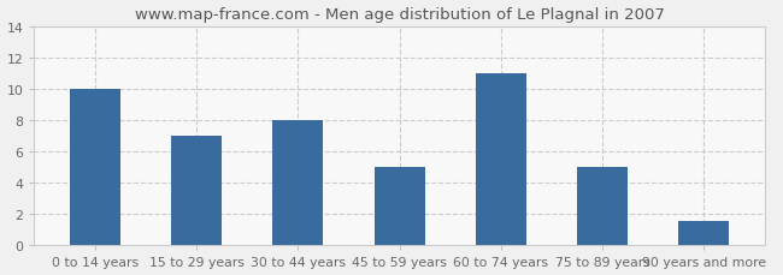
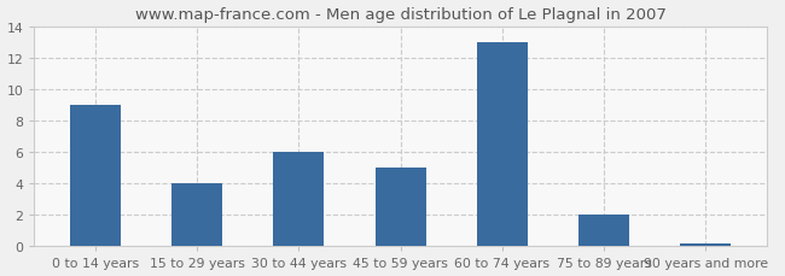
0 to 14 years: 10.0 -> 9.0
15 to 29 years: 7.0 -> 4.0
30 to 44 years: 8.0 -> 6.0
60 to 74 years: 11.0 -> 13.0
75 to 89 years: 5.0 -> 2.0
90 years and more: 1.6 -> 0.1
